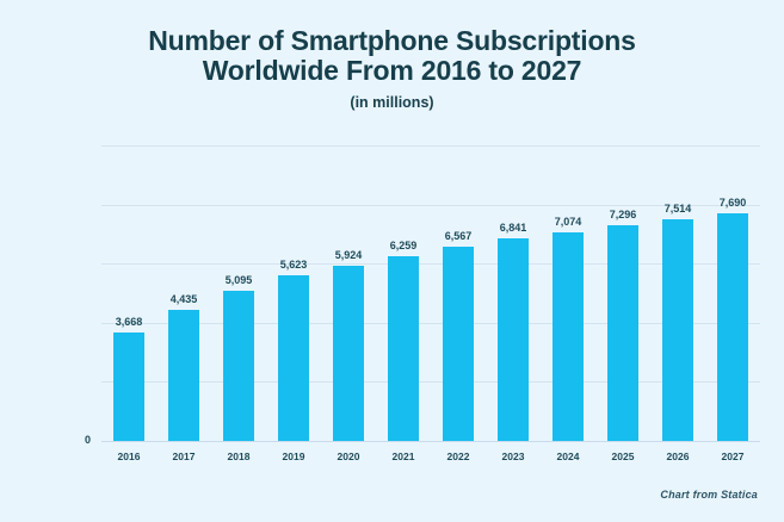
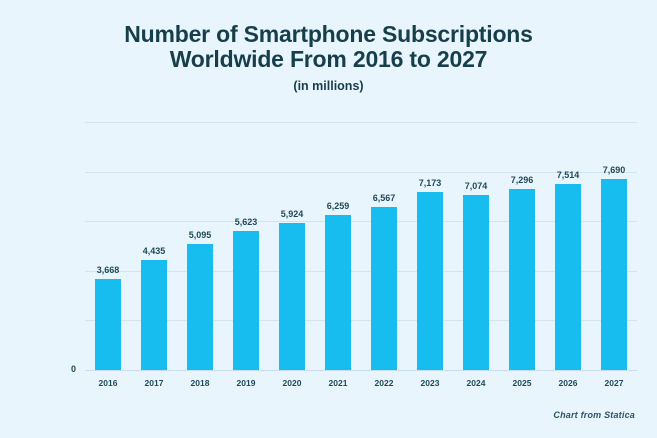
2023: 6,841 -> 7,173
